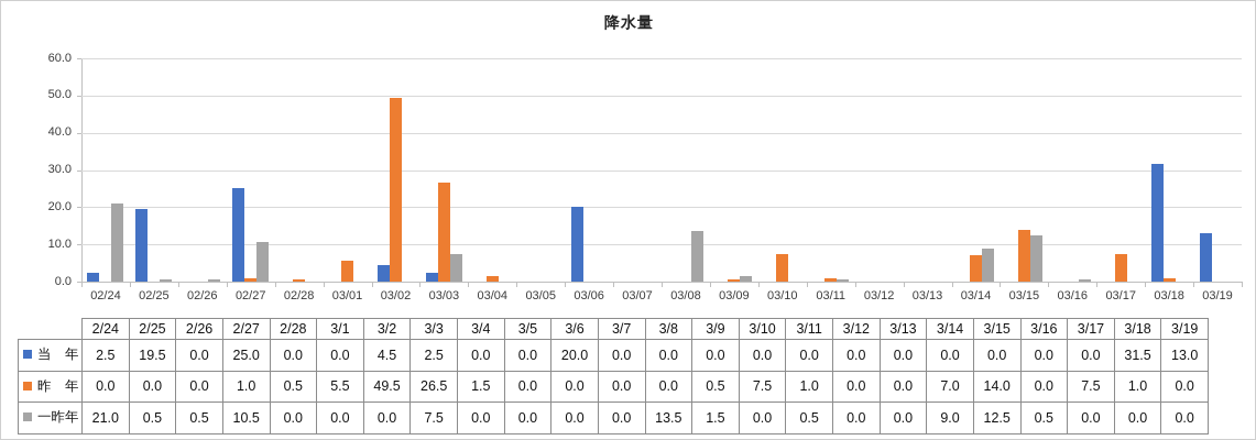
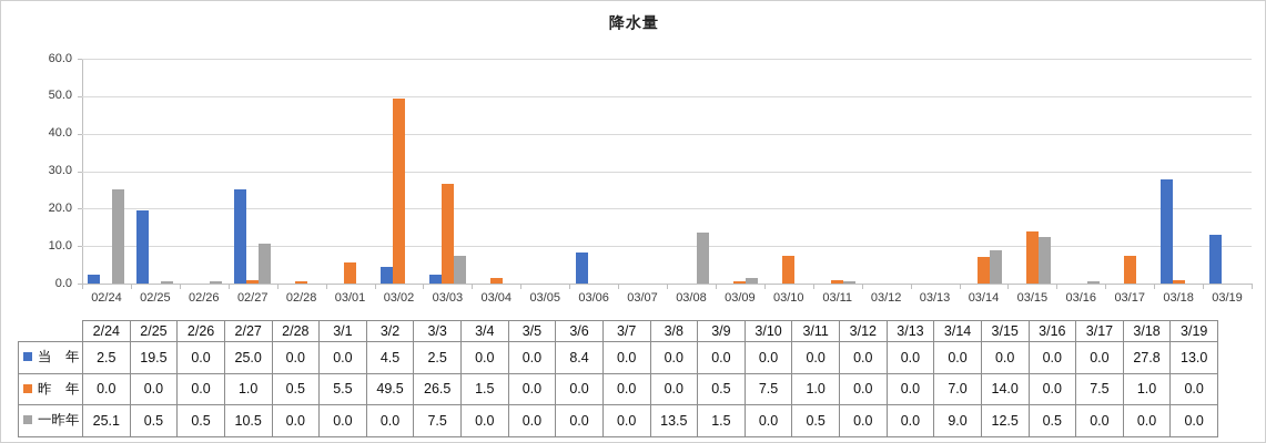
一昨年/02/24: 21.0 -> 25.1
当 年/03/06: 20.0 -> 8.4
当 年/03/18: 31.5 -> 27.8
